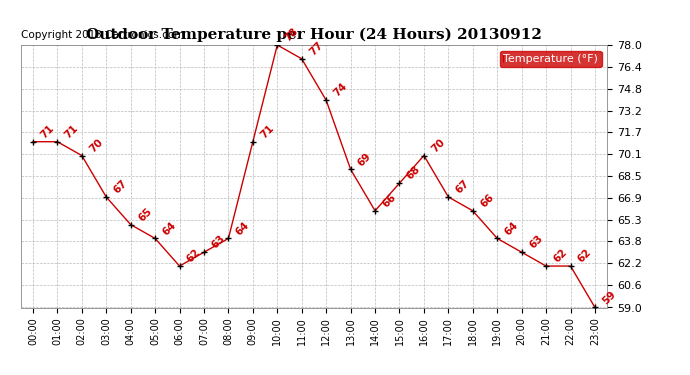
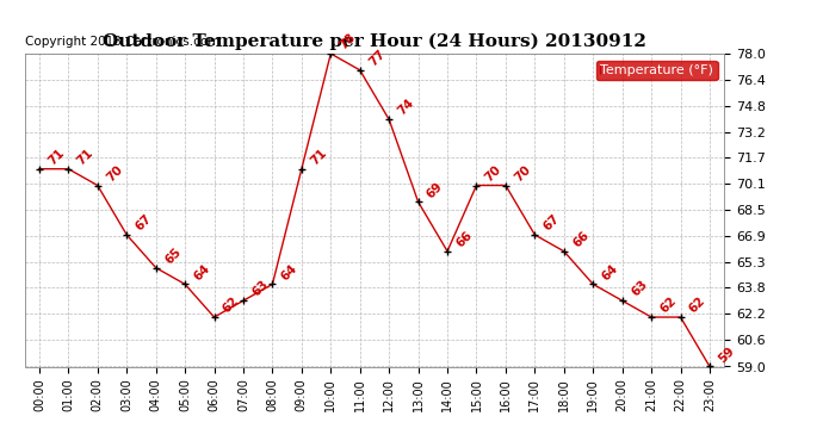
15:00: 68 -> 70
